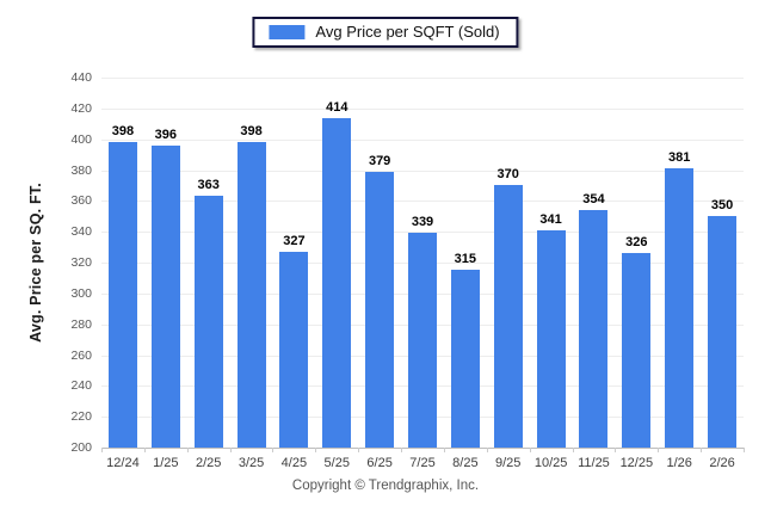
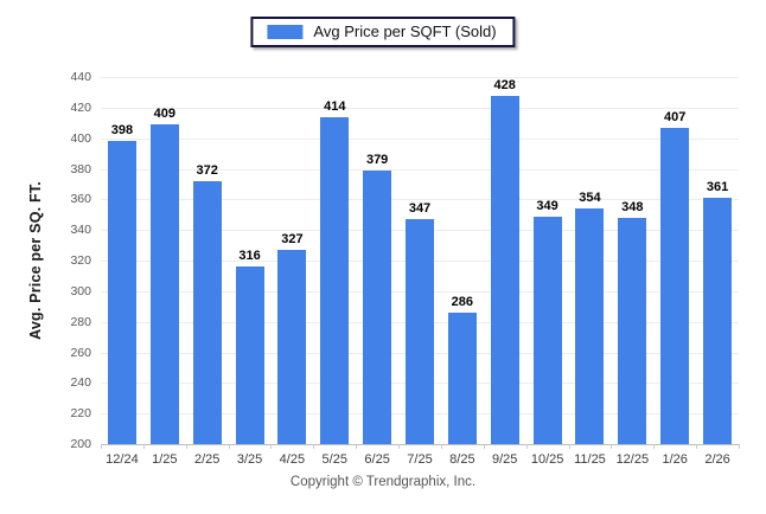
1/25: 396 -> 409
2/25: 363 -> 372
3/25: 398 -> 316
7/25: 339 -> 347
8/25: 315 -> 286
9/25: 370 -> 428
10/25: 341 -> 349
12/25: 326 -> 348
1/26: 381 -> 407
2/26: 350 -> 361
